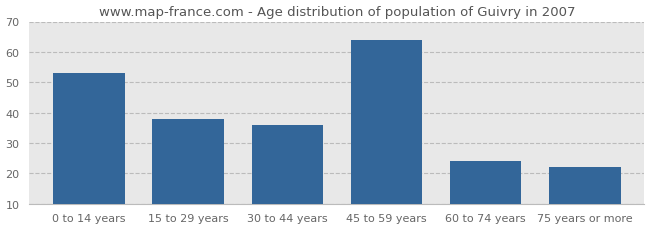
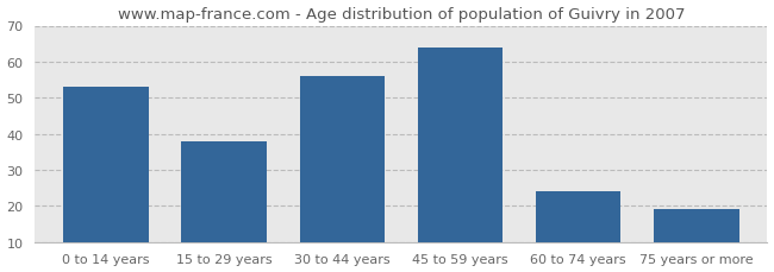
30 to 44 years: 36 -> 56
75 years or more: 22 -> 19
